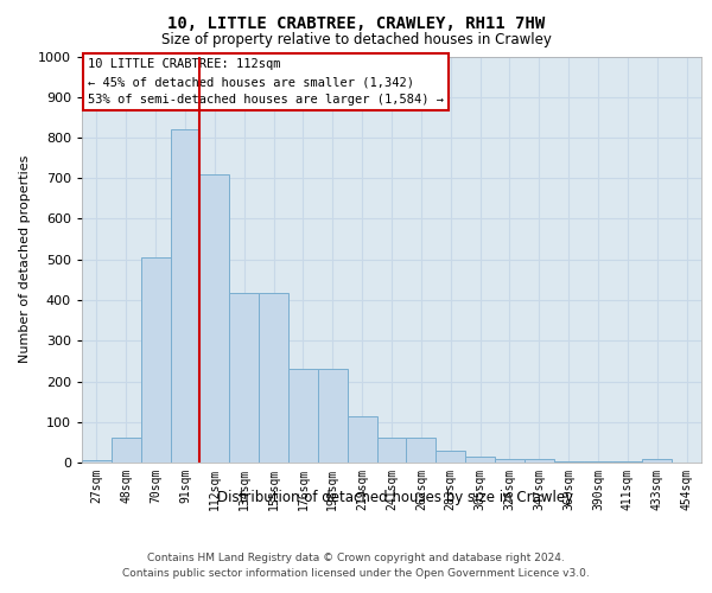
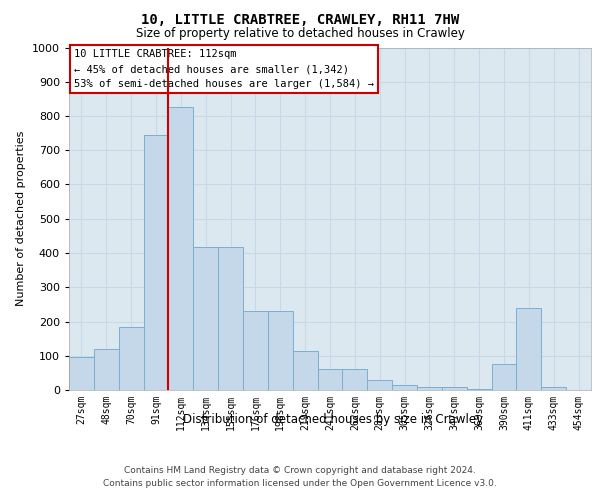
27sqm: 7 -> 95
48sqm: 62 -> 120
70sqm: 505 -> 185
91sqm: 820 -> 745
112sqm: 710 -> 825
390sqm: 2 -> 75
411sqm: 2 -> 240
